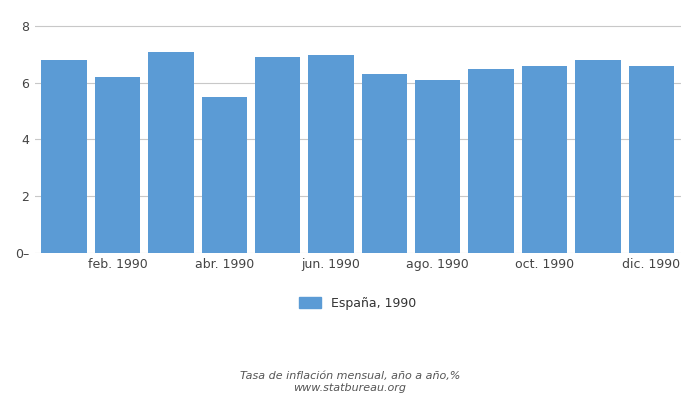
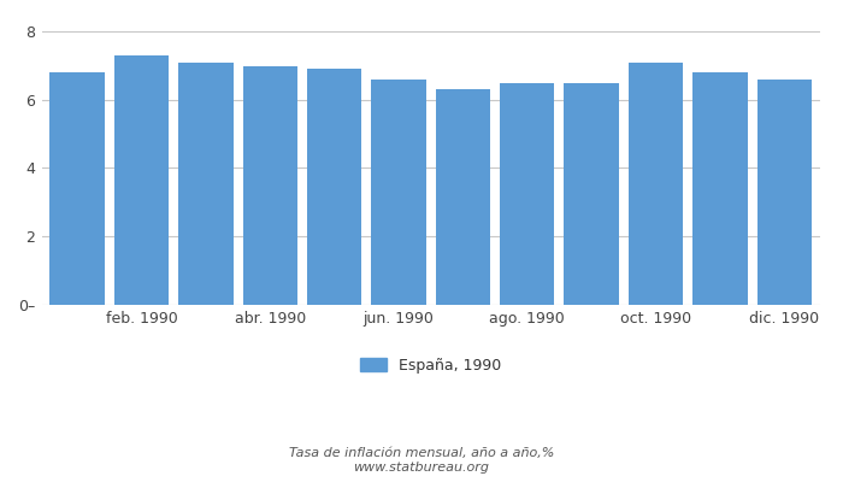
feb. 1990: 6.2 -> 7.3
abr. 1990: 5.5 -> 7.0
jun. 1990: 7.0 -> 6.6
ago. 1990: 6.1 -> 6.5
oct. 1990: 6.6 -> 7.1
